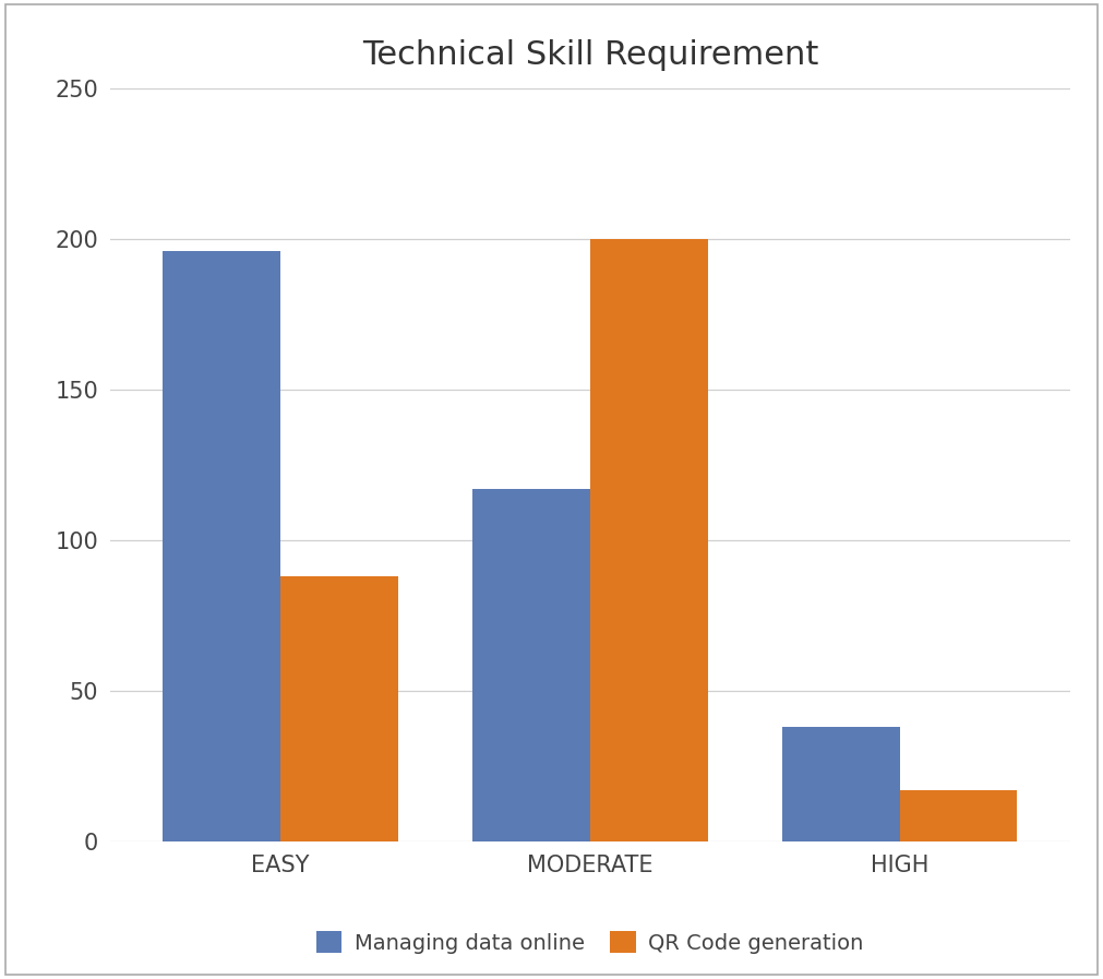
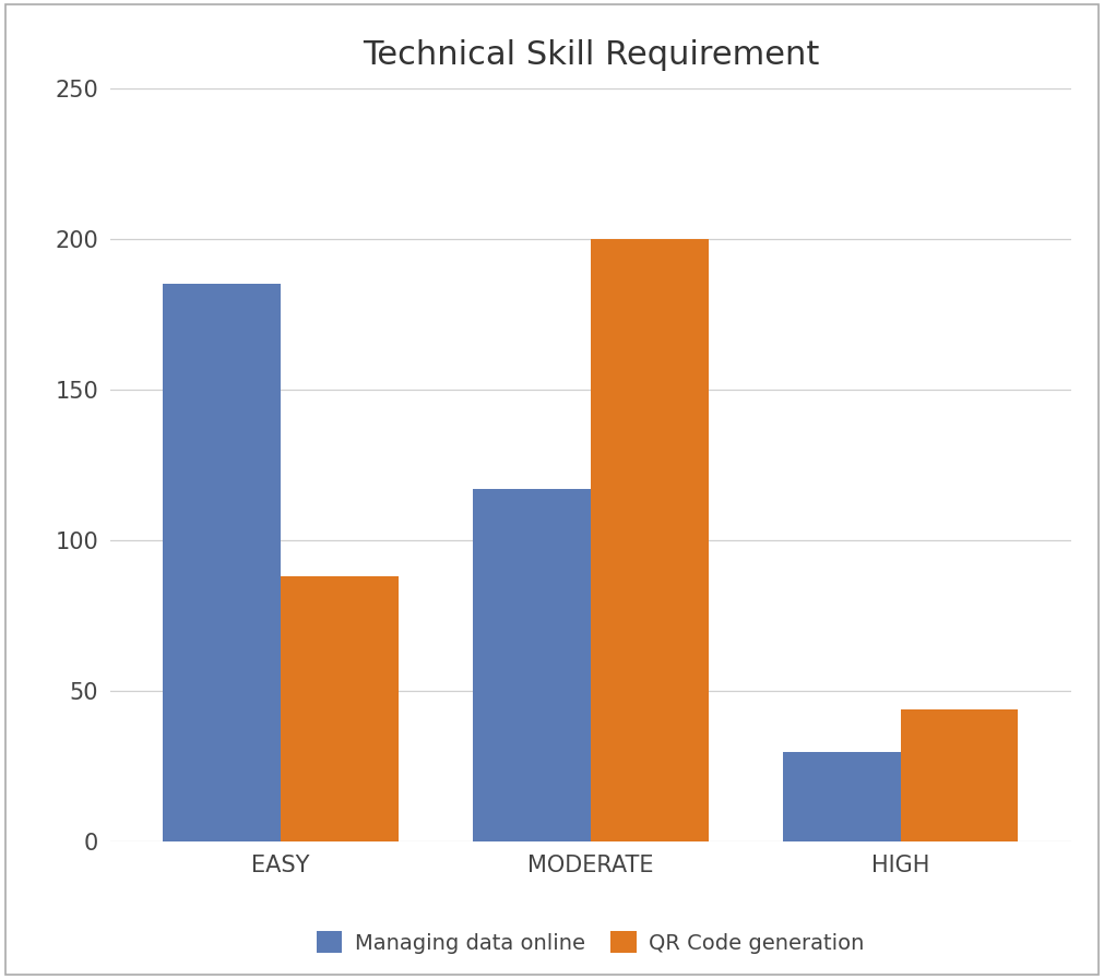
Managing data online/EASY: 196 -> 185
Managing data online/HIGH: 38 -> 30
QR Code generation/HIGH: 17 -> 44
